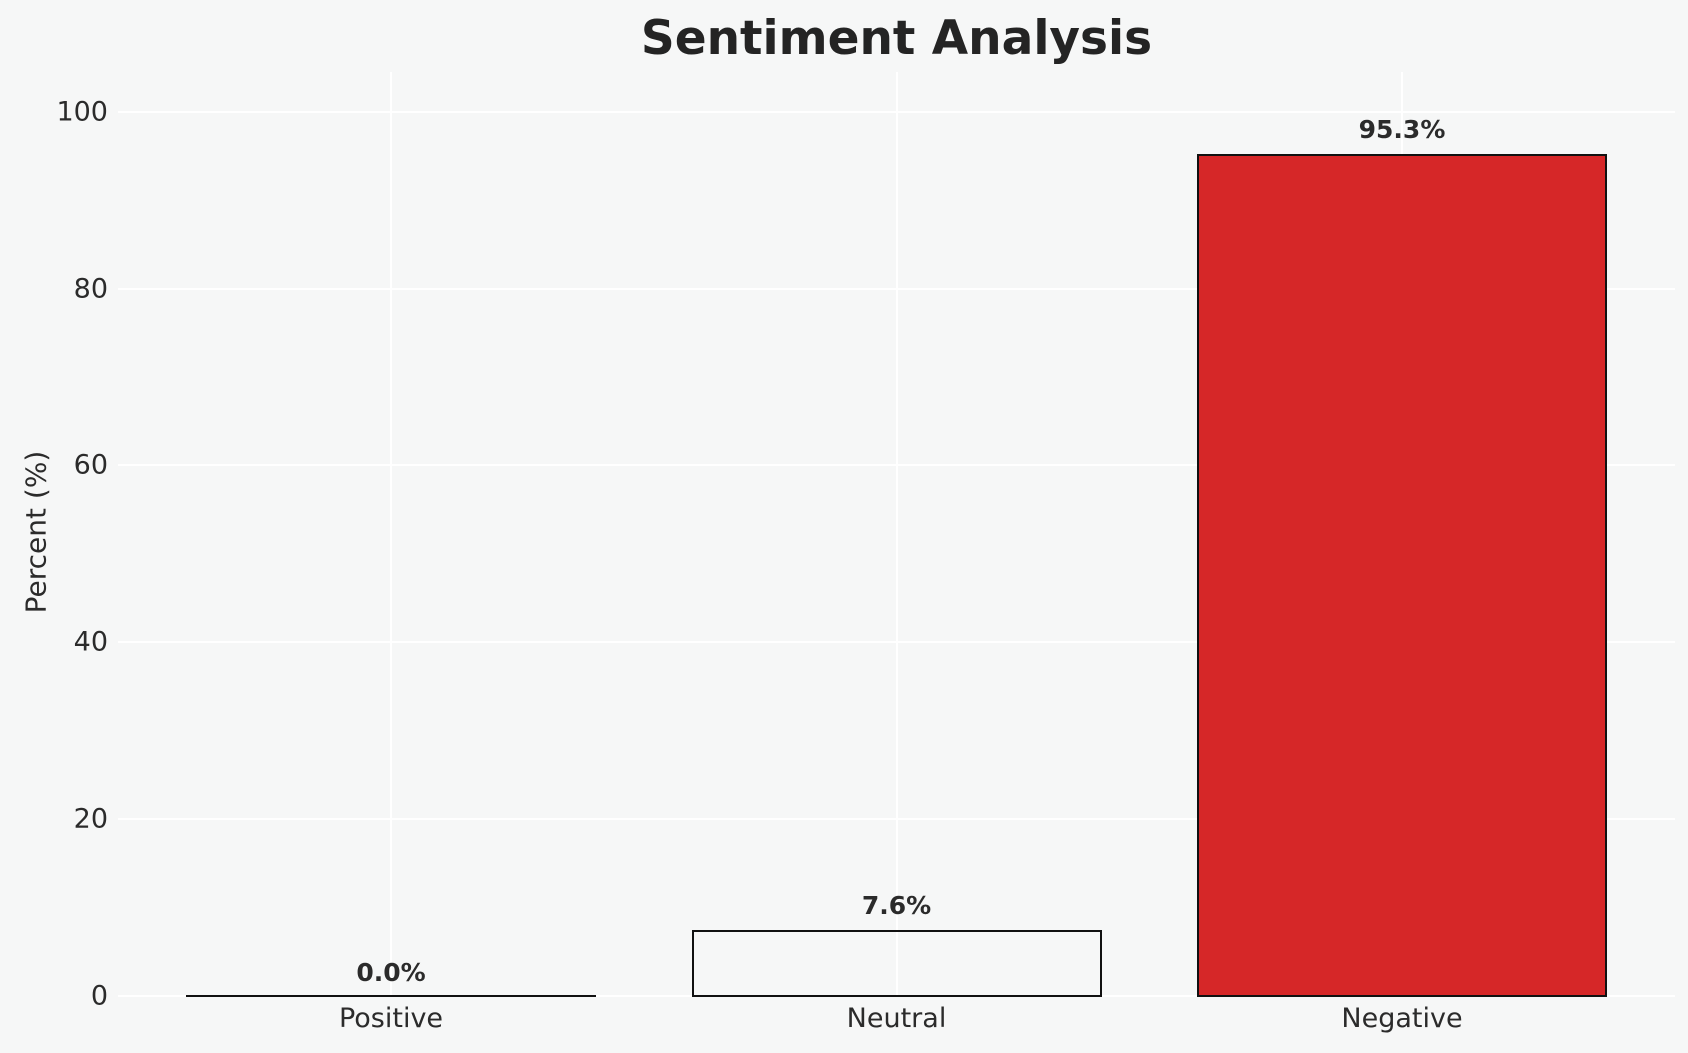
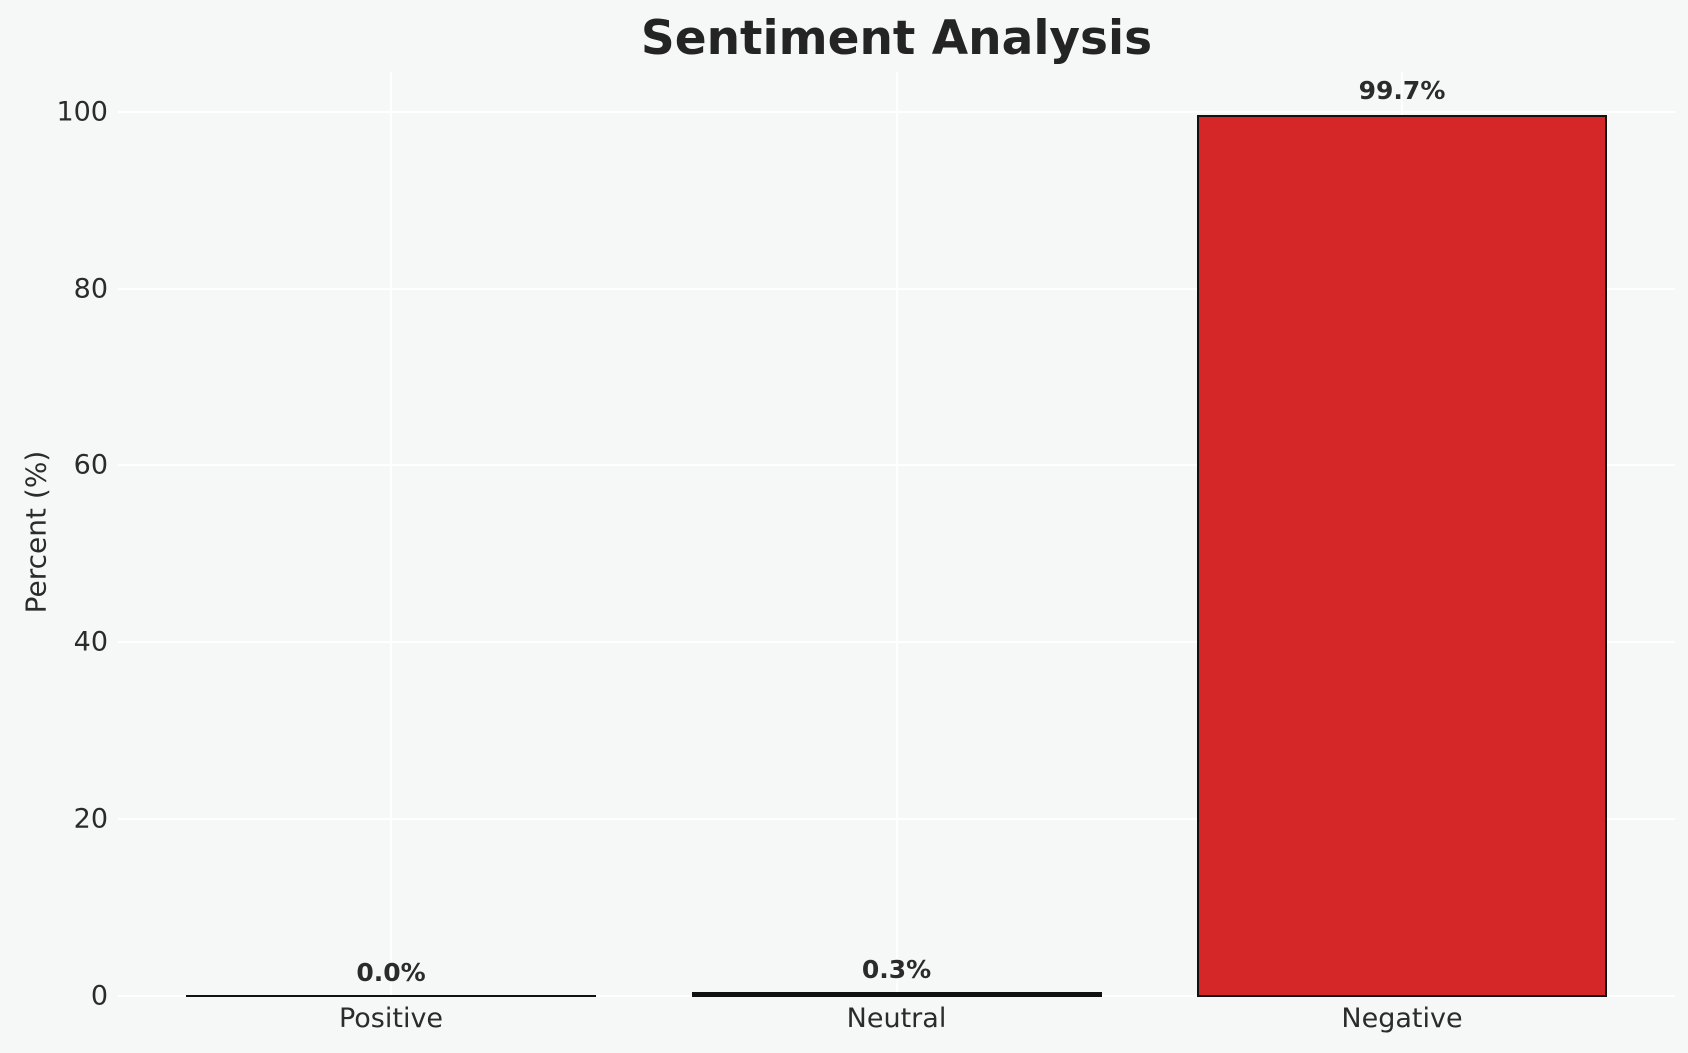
Neutral: 7.6% -> 0.3%
Negative: 95.3% -> 99.7%
